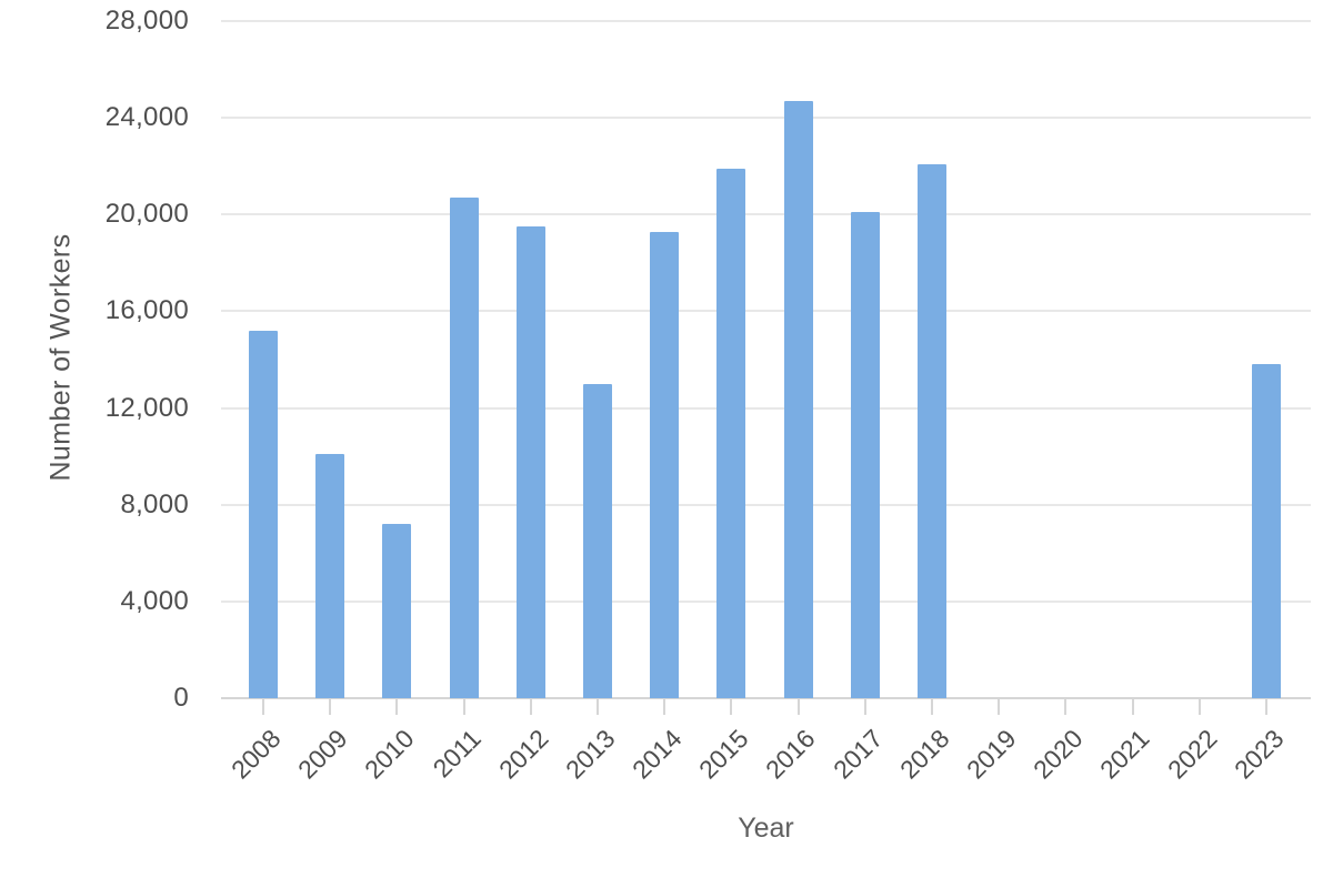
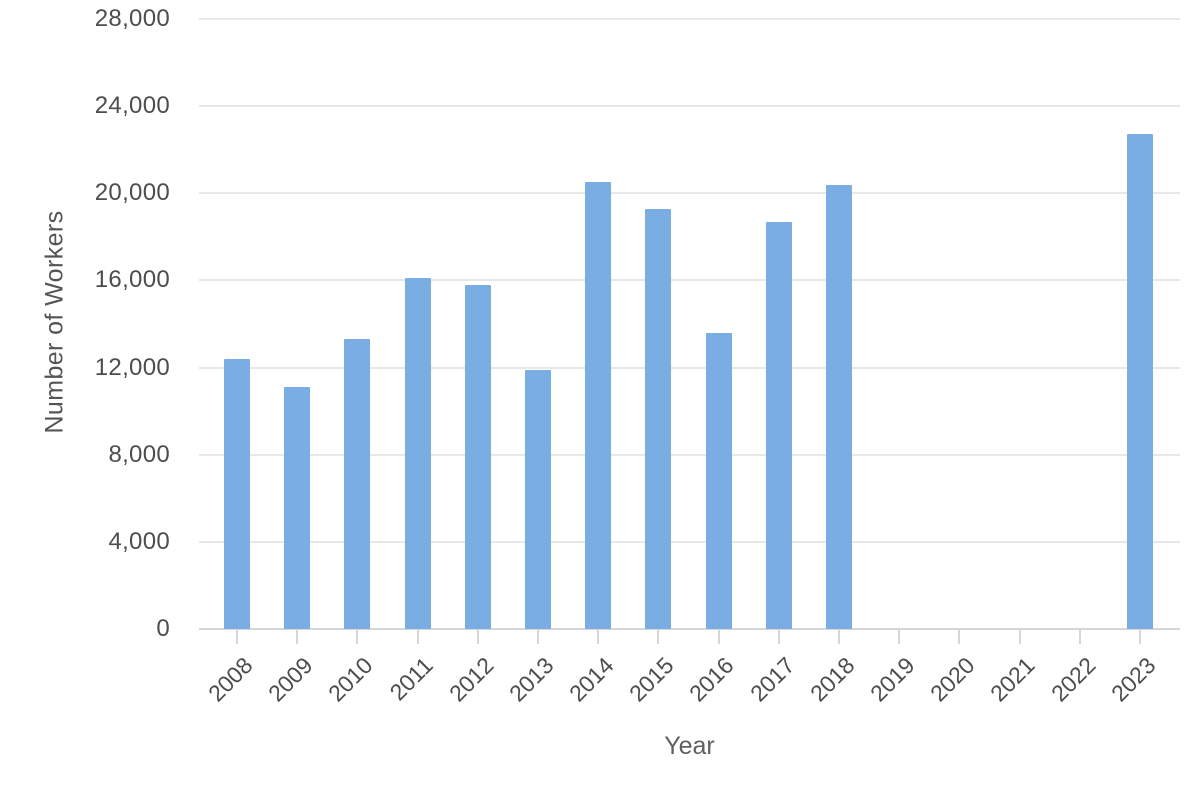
2008: 15200 -> 12400
2009: 10100 -> 11100
2010: 7200 -> 13300
2011: 20700 -> 16100
2012: 19500 -> 15800
2013: 13000 -> 11900
2014: 19300 -> 20500
2015: 21900 -> 19300
2016: 24700 -> 13600
2017: 20100 -> 18700
2018: 22100 -> 20400
2023: 13800 -> 22700
